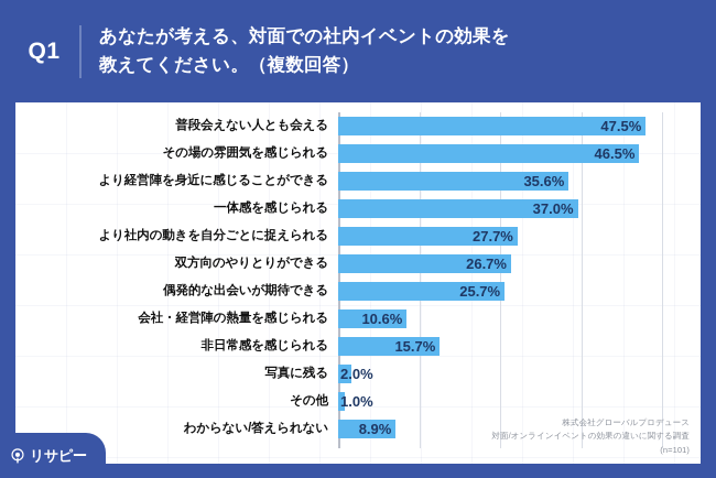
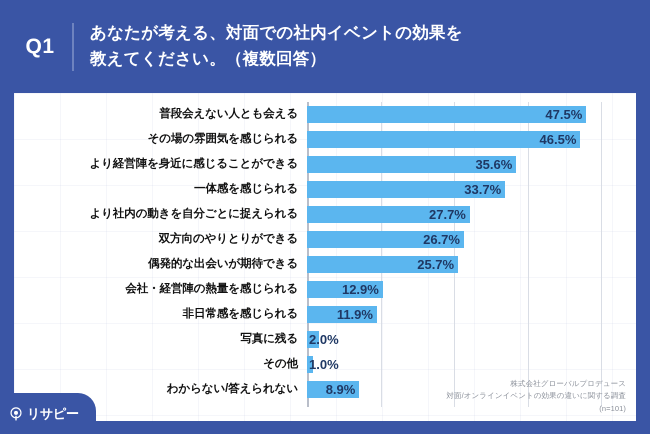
一体感を感じられる: 37.0% -> 33.7%
会社・経営陣の熱量を感じられる: 10.6% -> 12.9%
非日常感を感じられる: 15.7% -> 11.9%
